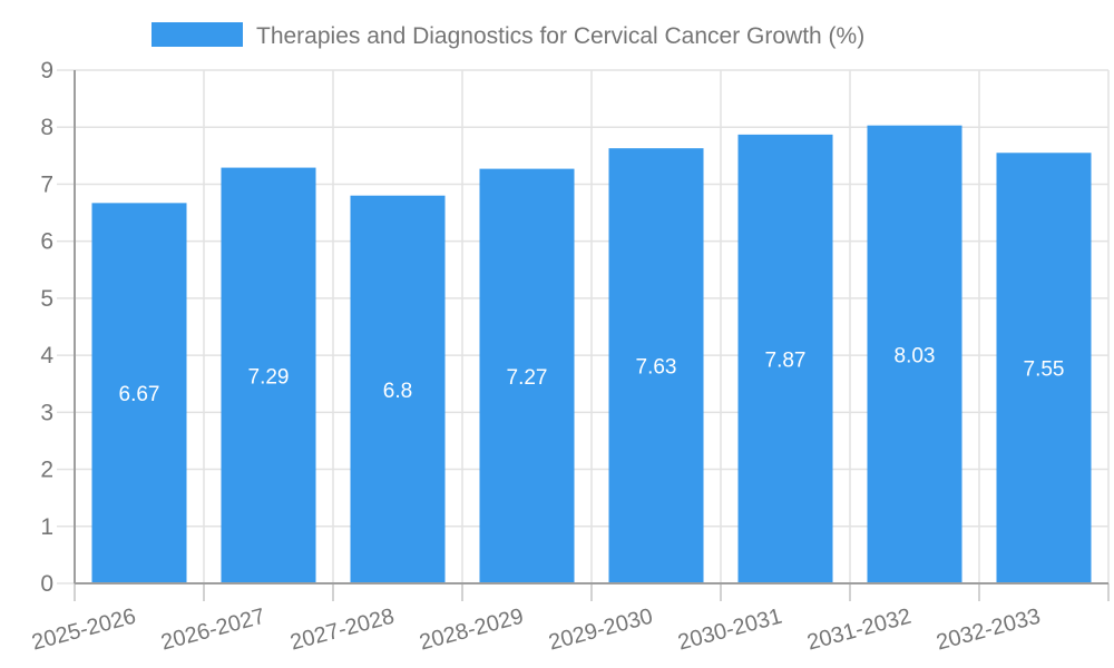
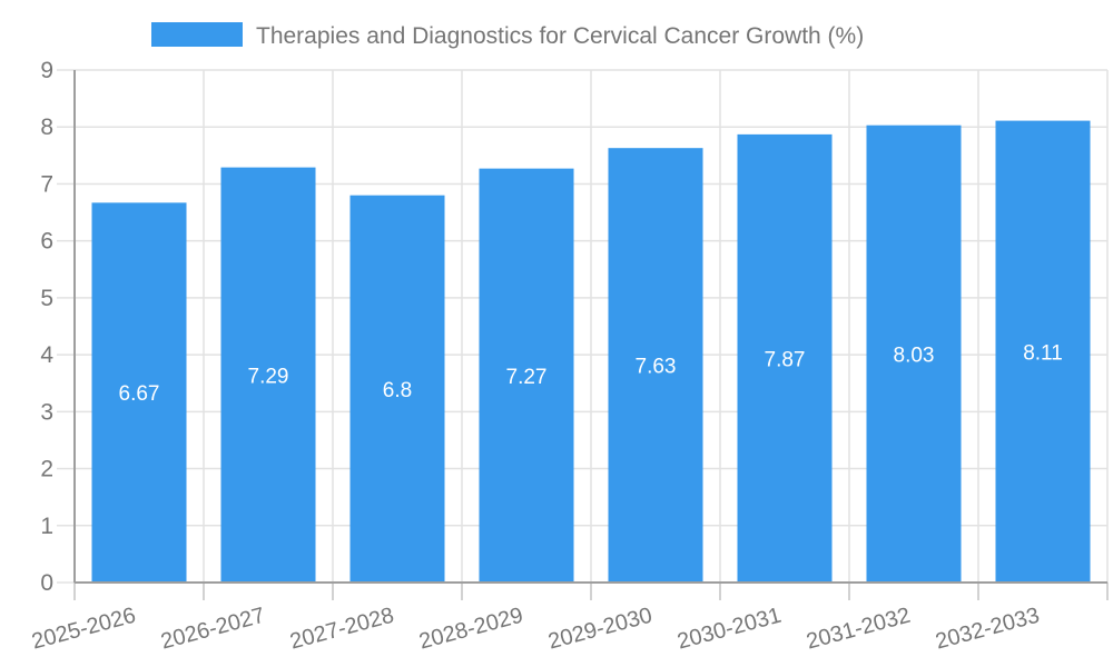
2032-2033: 7.55 -> 8.11
